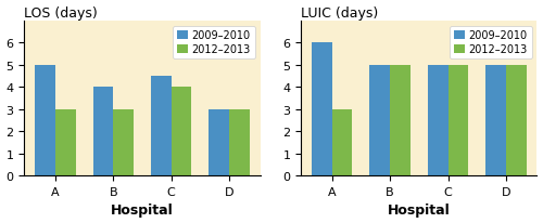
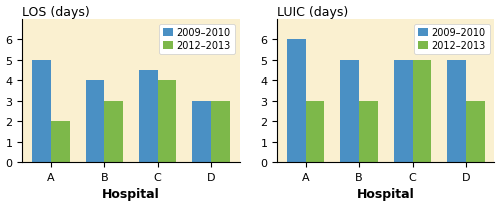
LOS (days)/2012–2013/A: 3 -> 2
LUIC (days)/2012–2013/B: 5 -> 3
LUIC (days)/2012–2013/D: 5 -> 3
